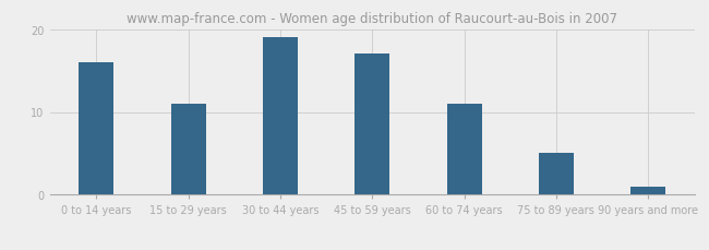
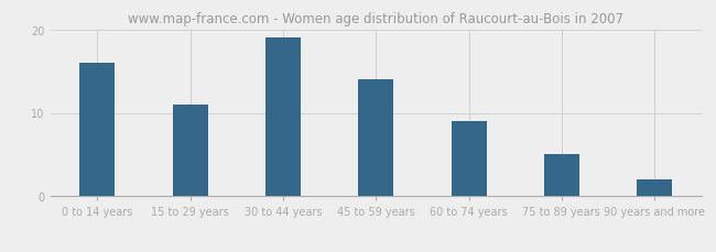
45 to 59 years: 17 -> 14
60 to 74 years: 11 -> 9
90 years and more: 1 -> 2
